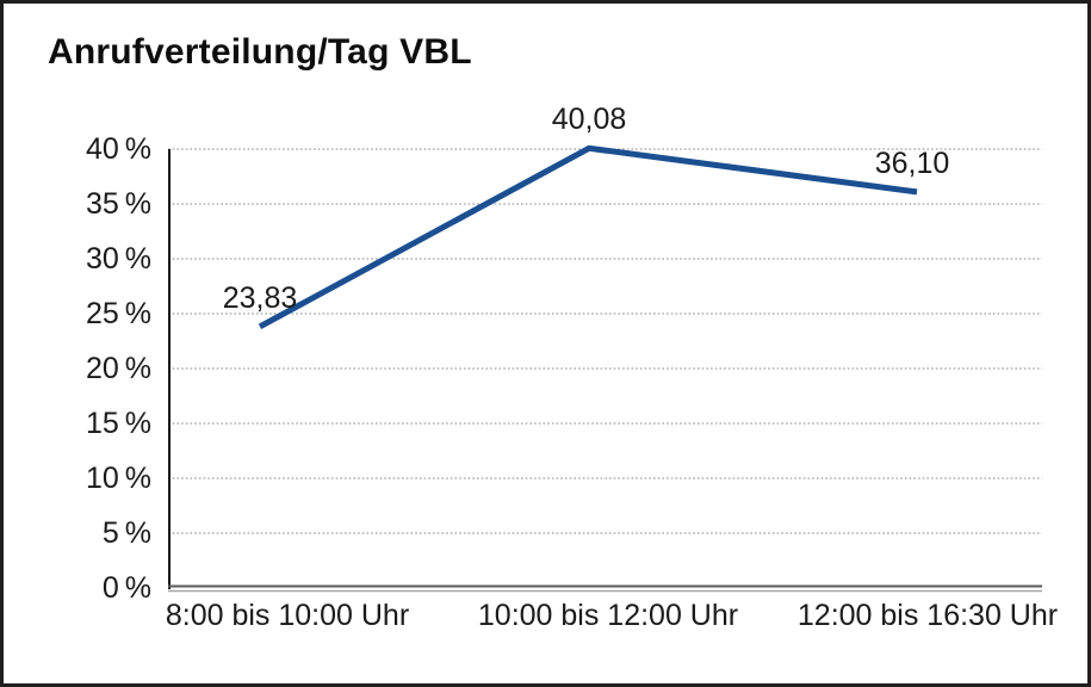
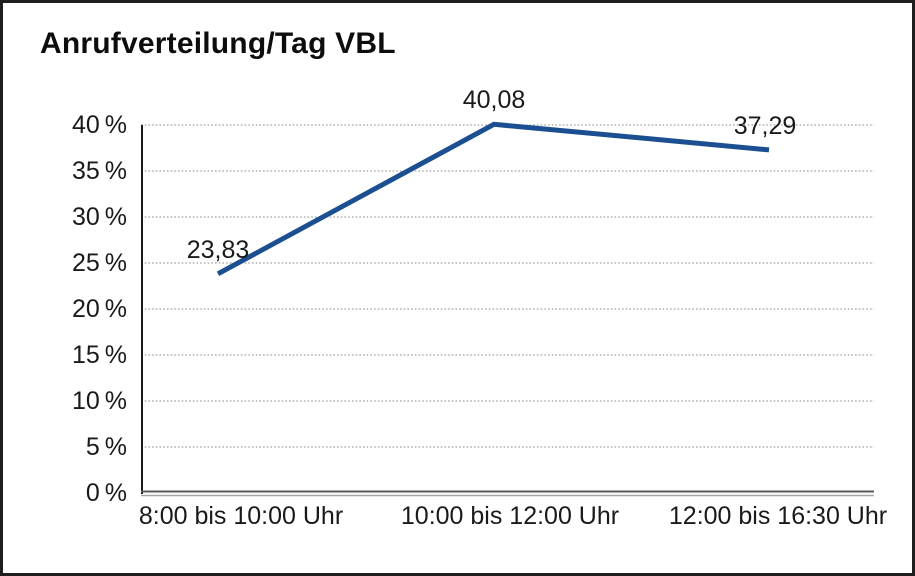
12:00 bis 16:30 Uhr: 36,10 -> 37,29
